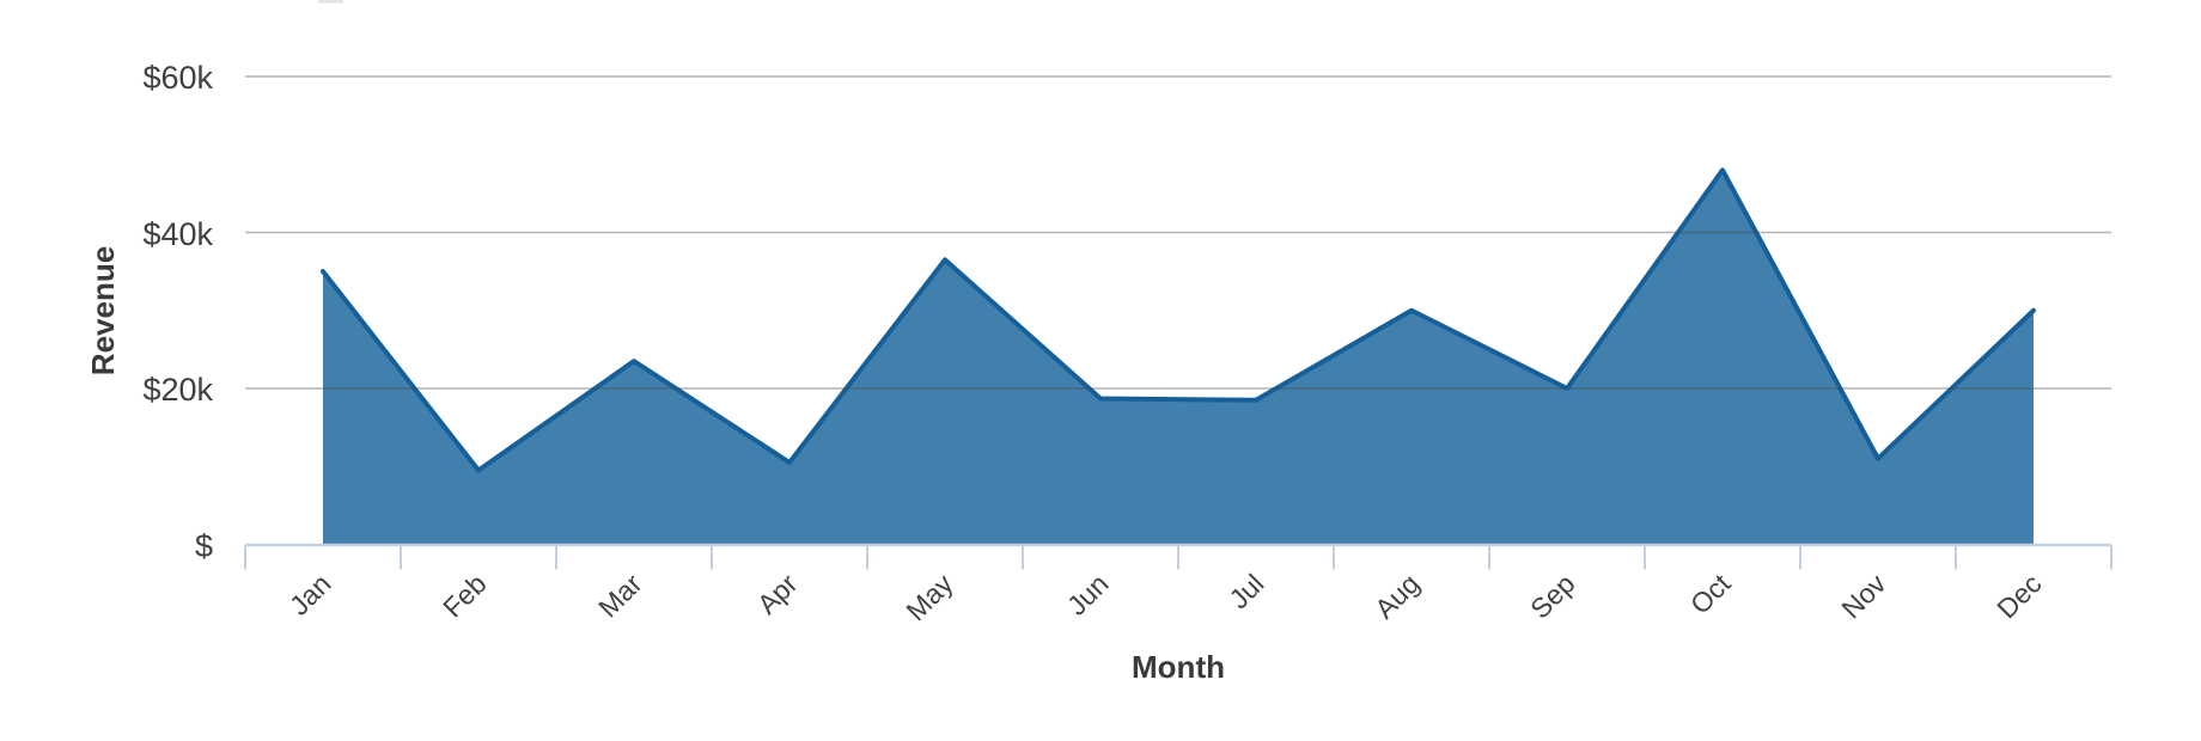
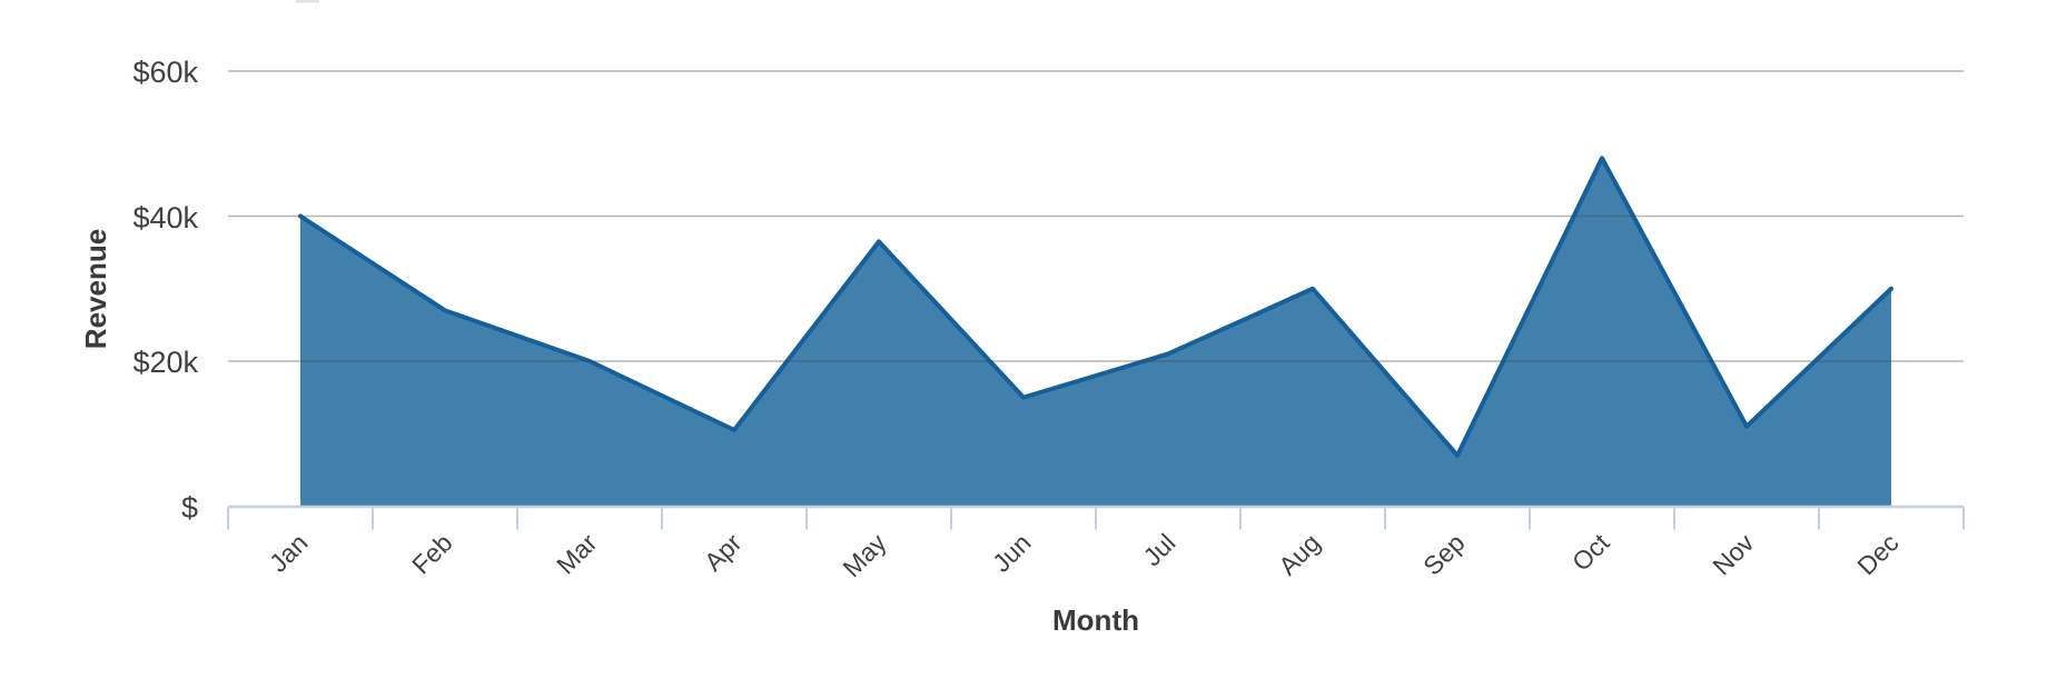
Jan: $35k -> $40k
Feb: $10k -> $27k
Mar: $24k -> $20k
Jun: $19k -> $15k
Jul: $18k -> $21k
Sep: $20k -> $7k
